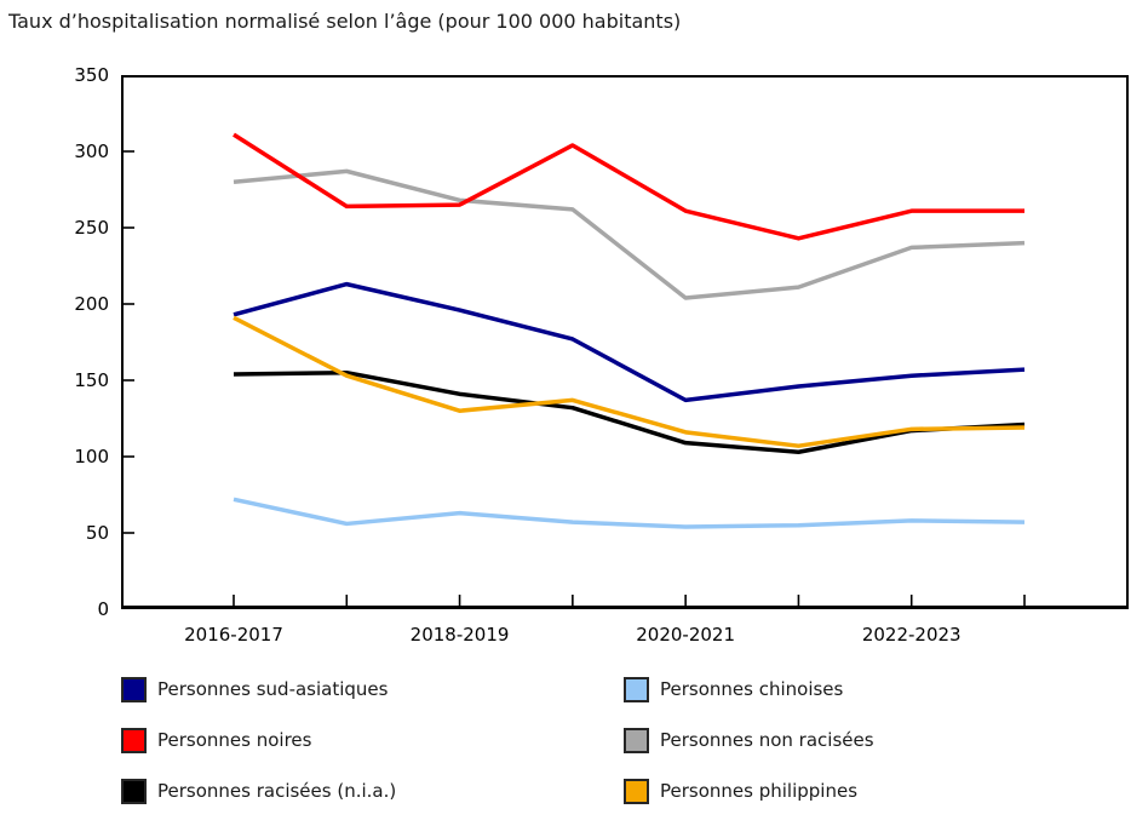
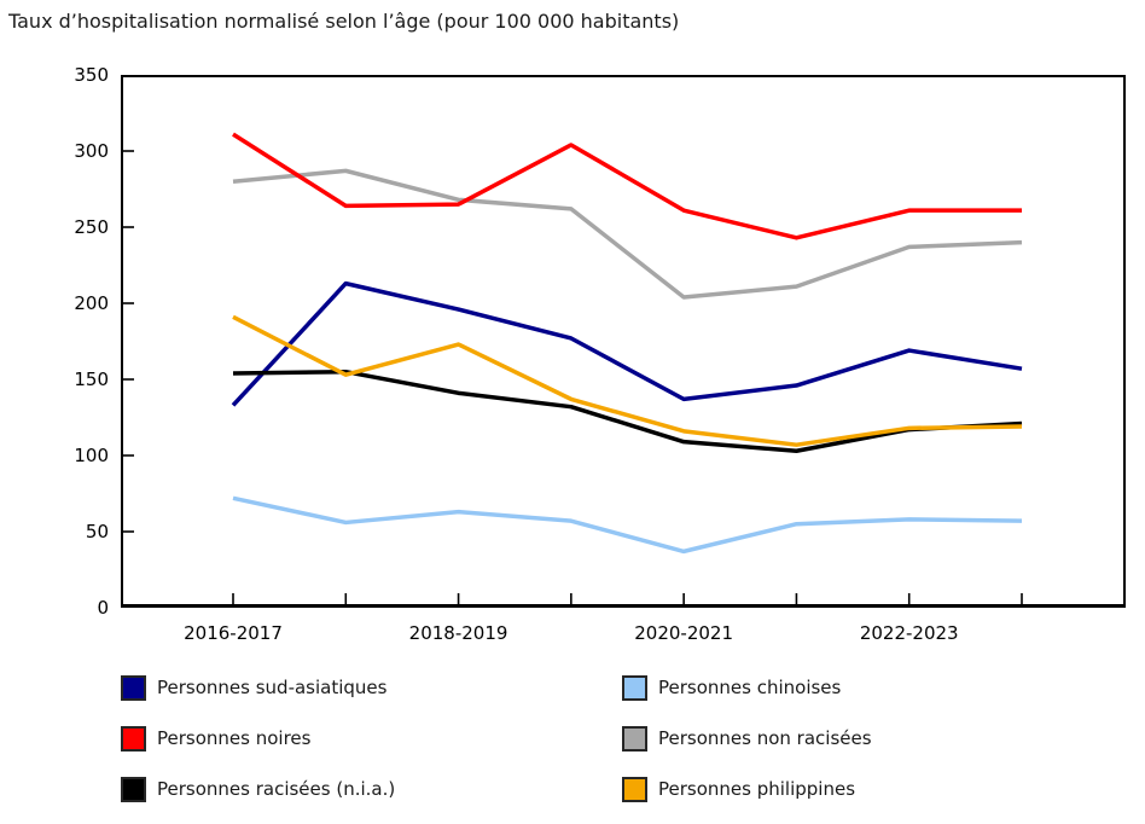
Personnes sud-asiatiques/2016-2017: 193 -> 133
Personnes philippines/2018-2019: 130 -> 173
Personnes chinoises/2020-2021: 54 -> 37
Personnes sud-asiatiques/2022-2023: 153 -> 169
